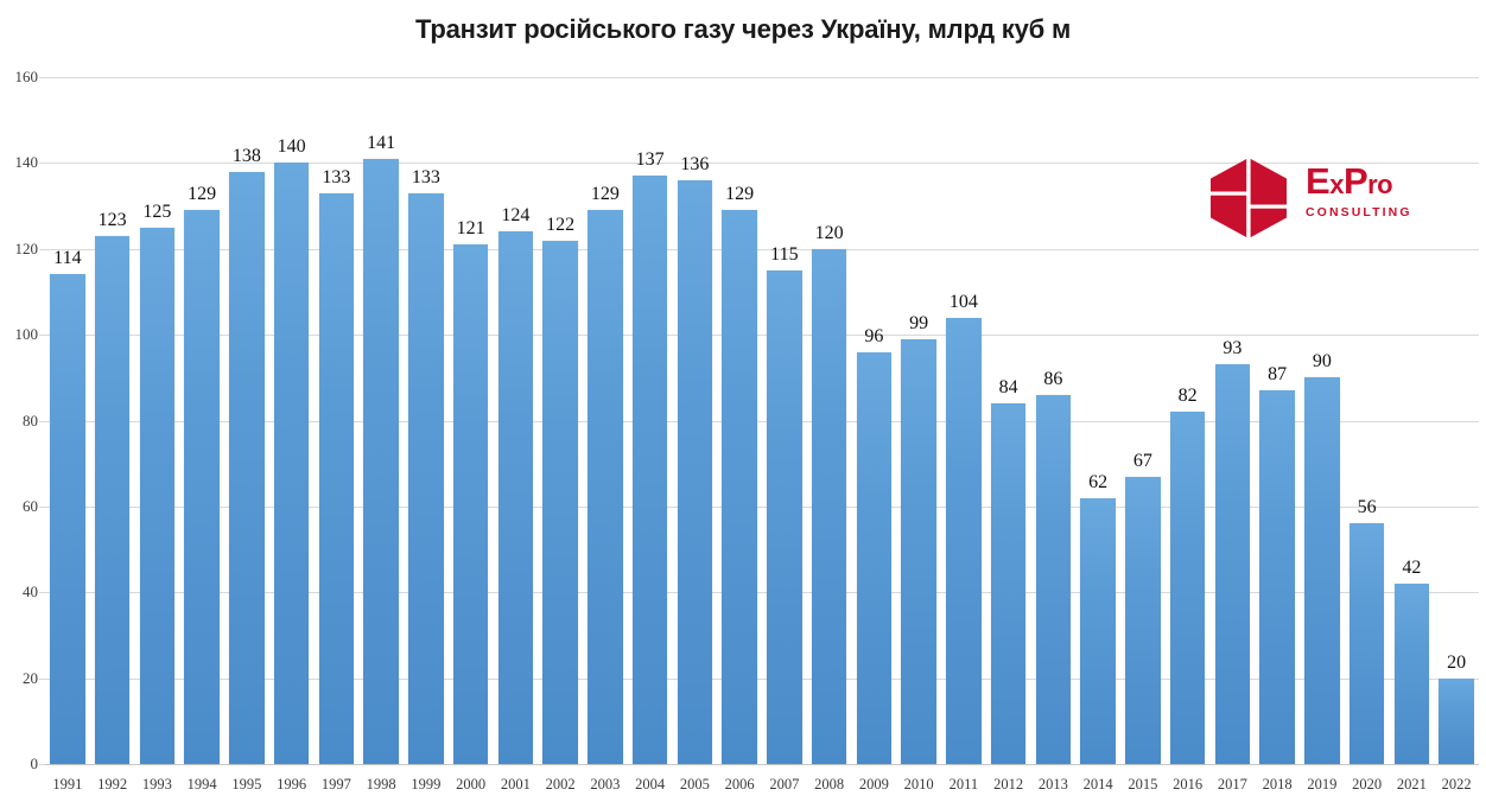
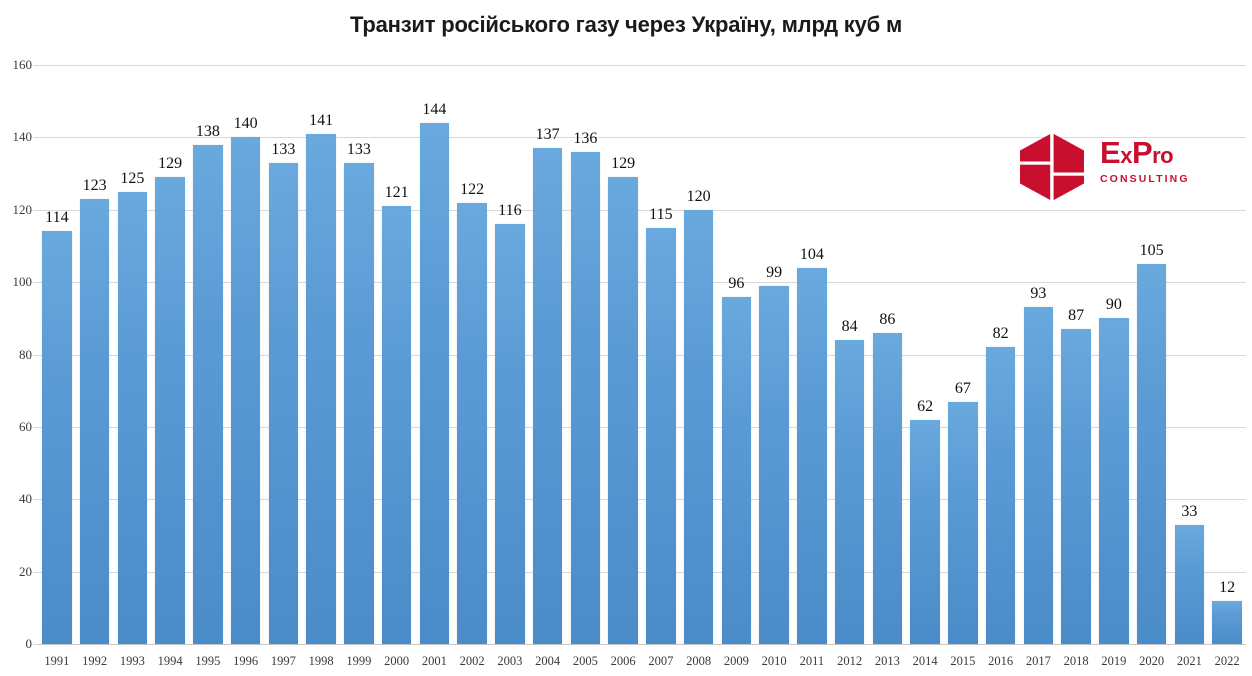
2001: 124 -> 144
2003: 129 -> 116
2020: 56 -> 105
2021: 42 -> 33
2022: 20 -> 12
